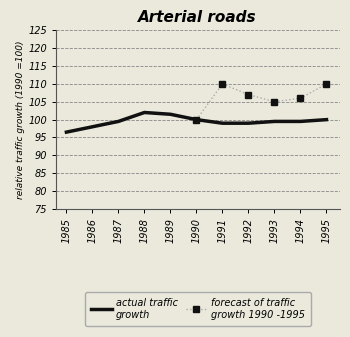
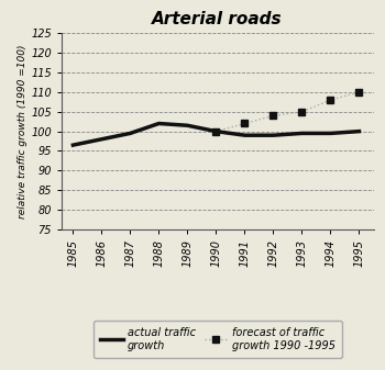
forecast of traffic growth 1990 -1995/1991: 110 -> 102
forecast of traffic growth 1990 -1995/1992: 107 -> 104
forecast of traffic growth 1990 -1995/1994: 106 -> 108
